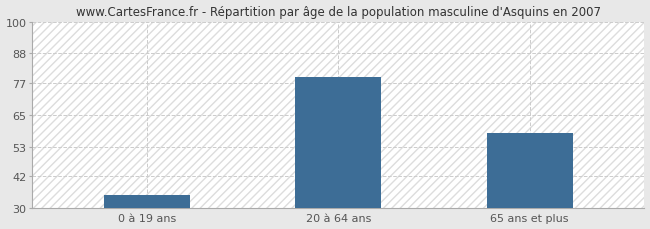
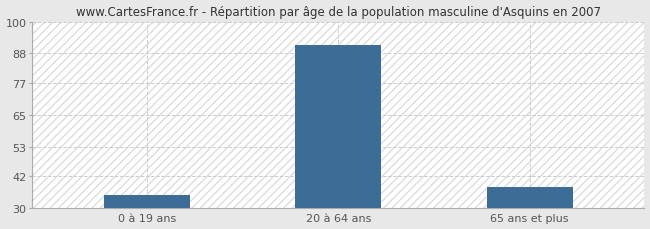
20 à 64 ans: 79 -> 91
65 ans et plus: 58 -> 38
